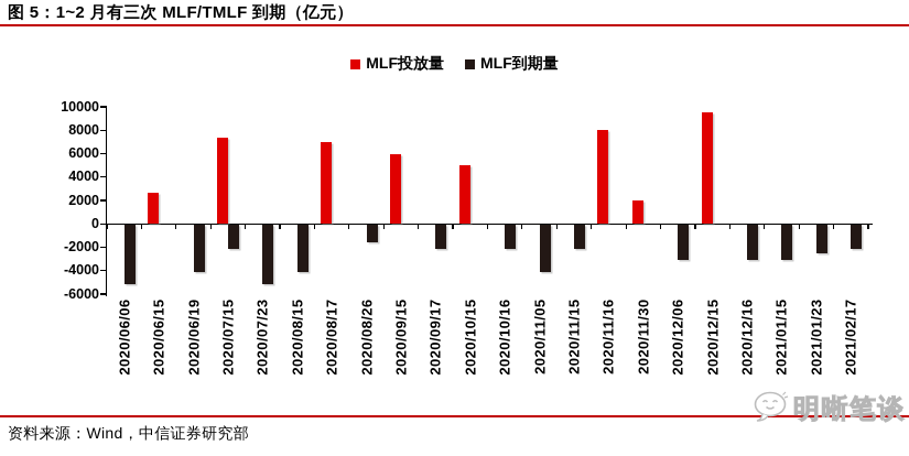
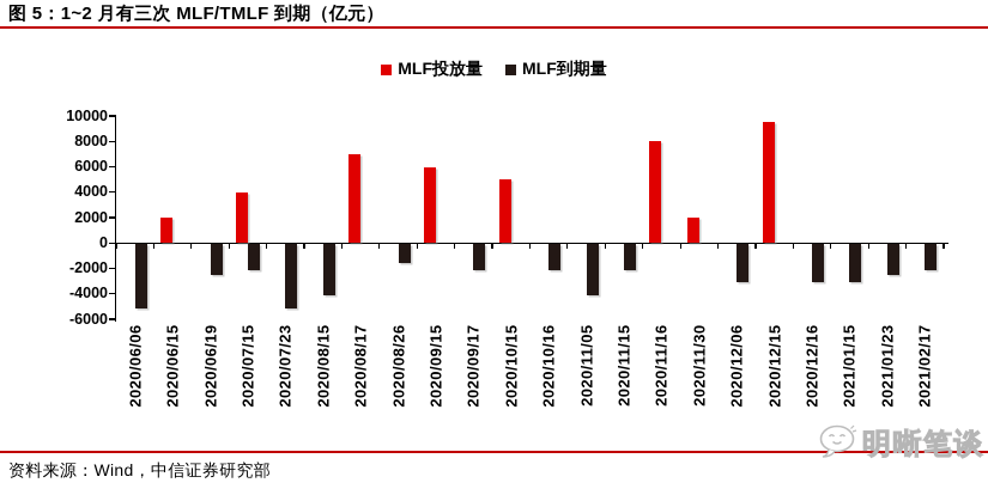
MLF投放量/2020/06/15: 2700 -> 2000
MLF到期量/2020/06/19: -4000 -> -2400
MLF投放量/2020/07/15: 7400 -> 4000
